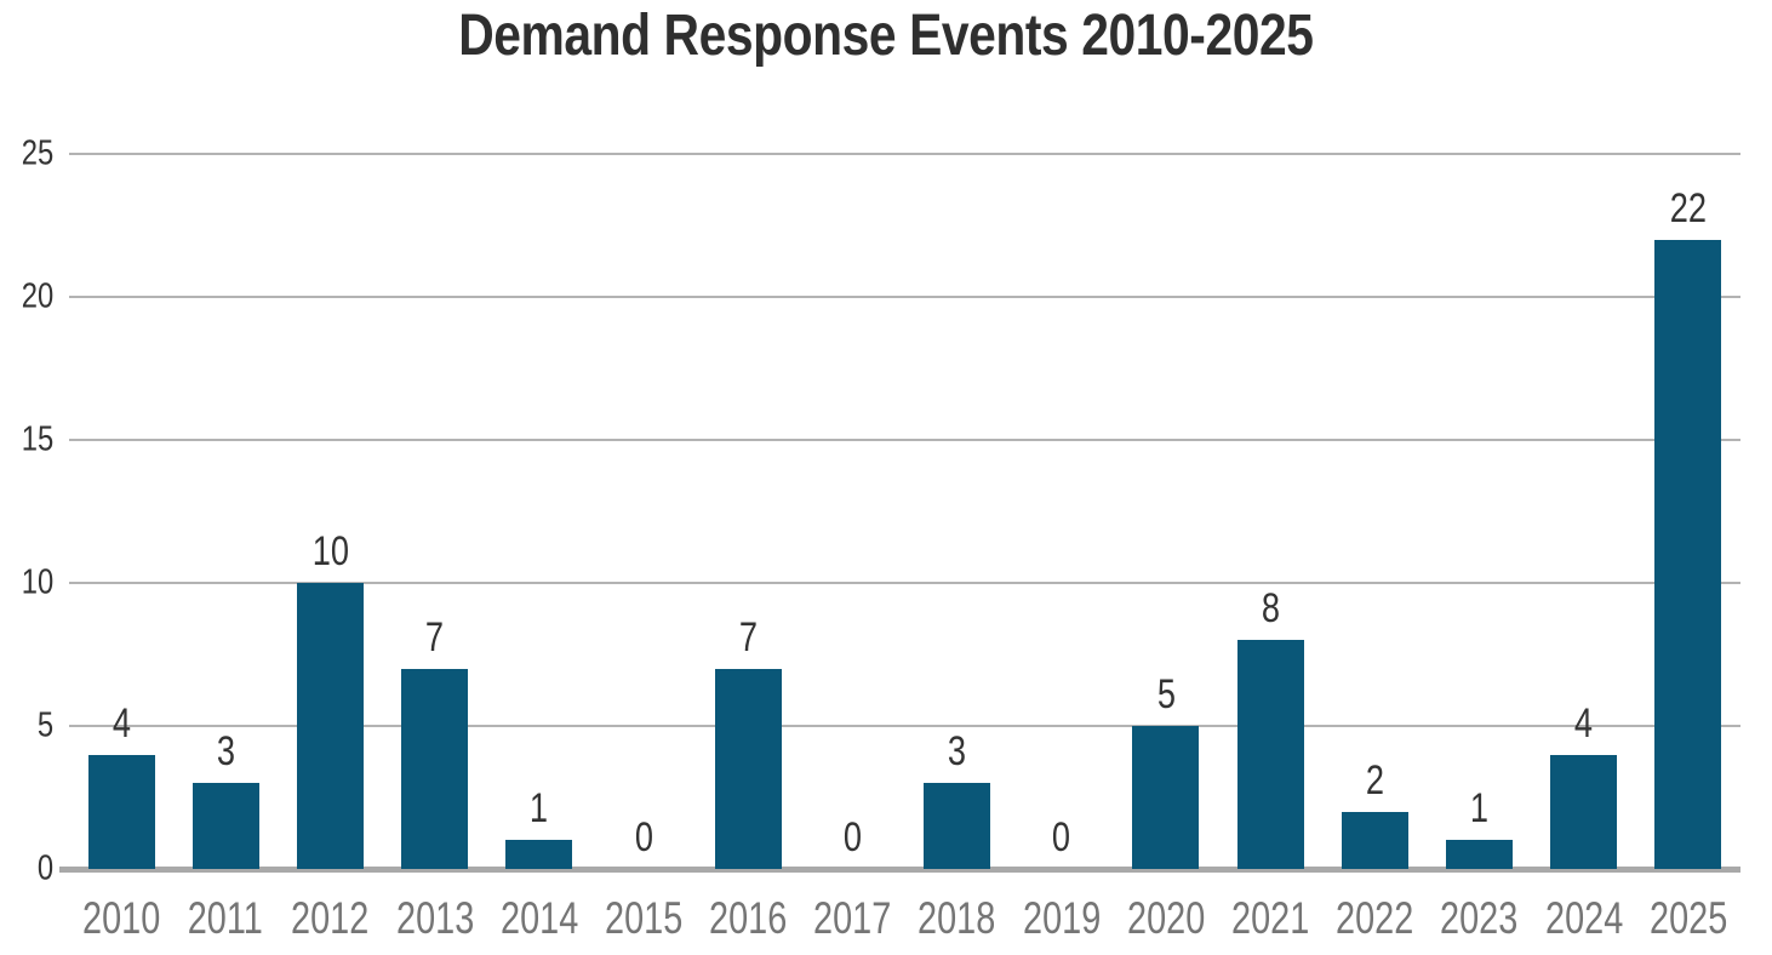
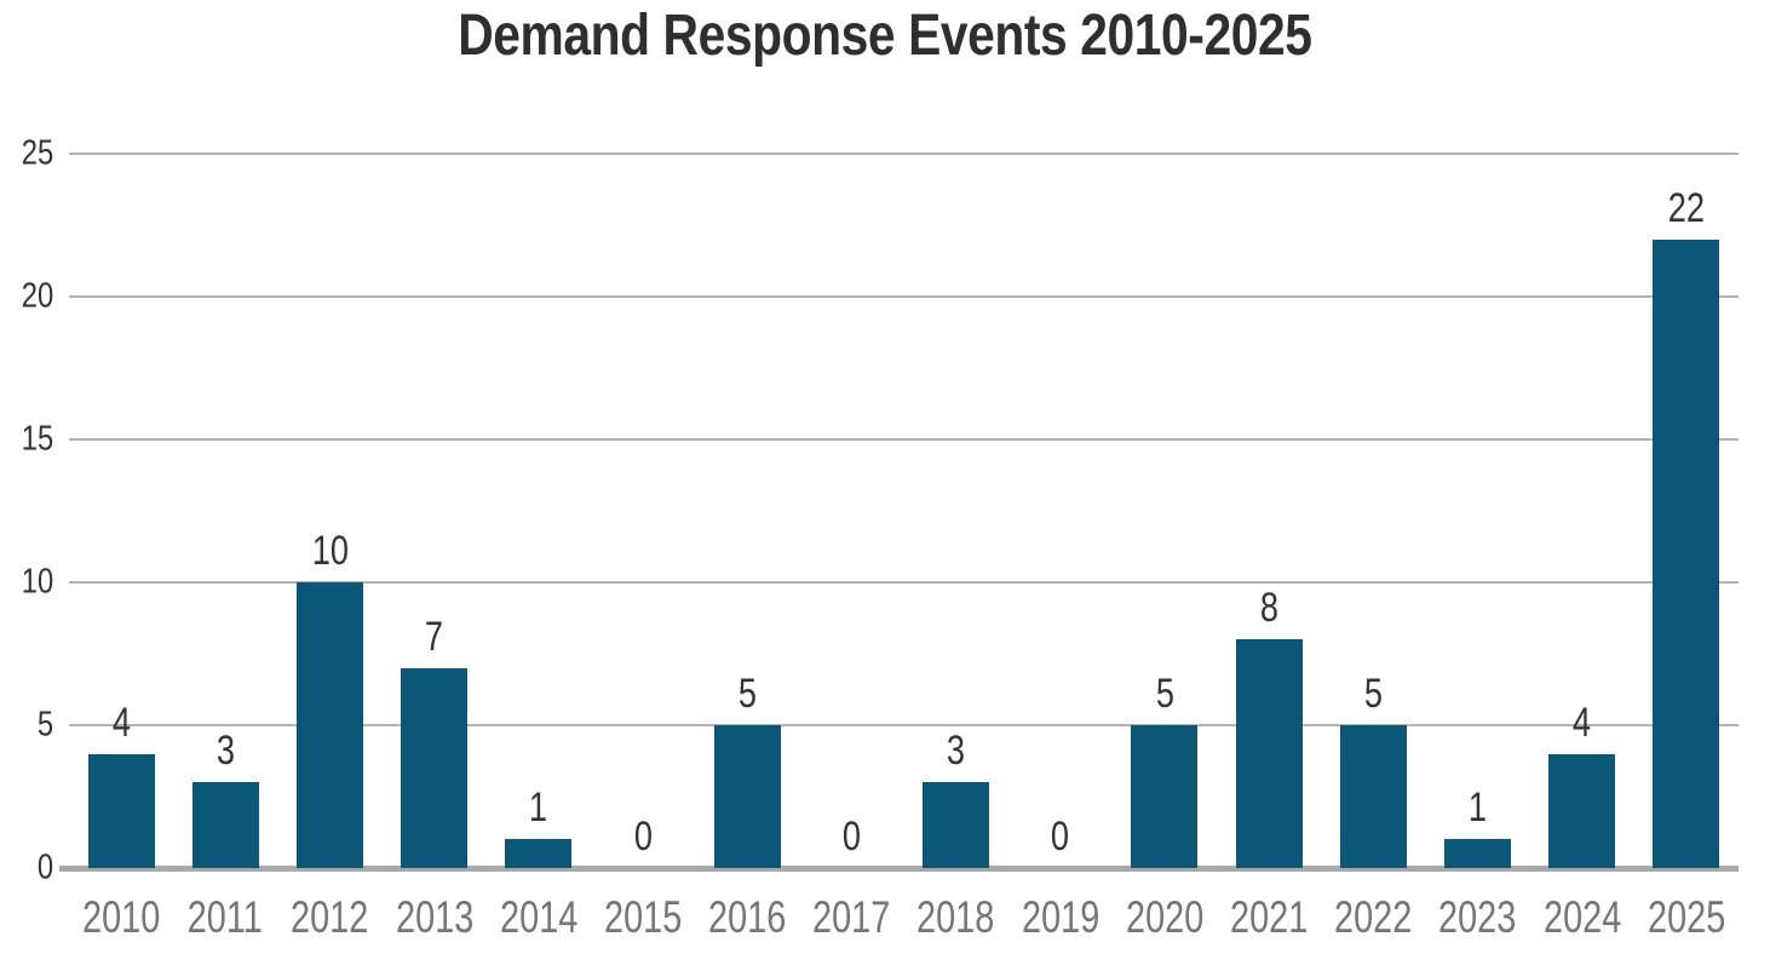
2016: 7 -> 5
2022: 2 -> 5
